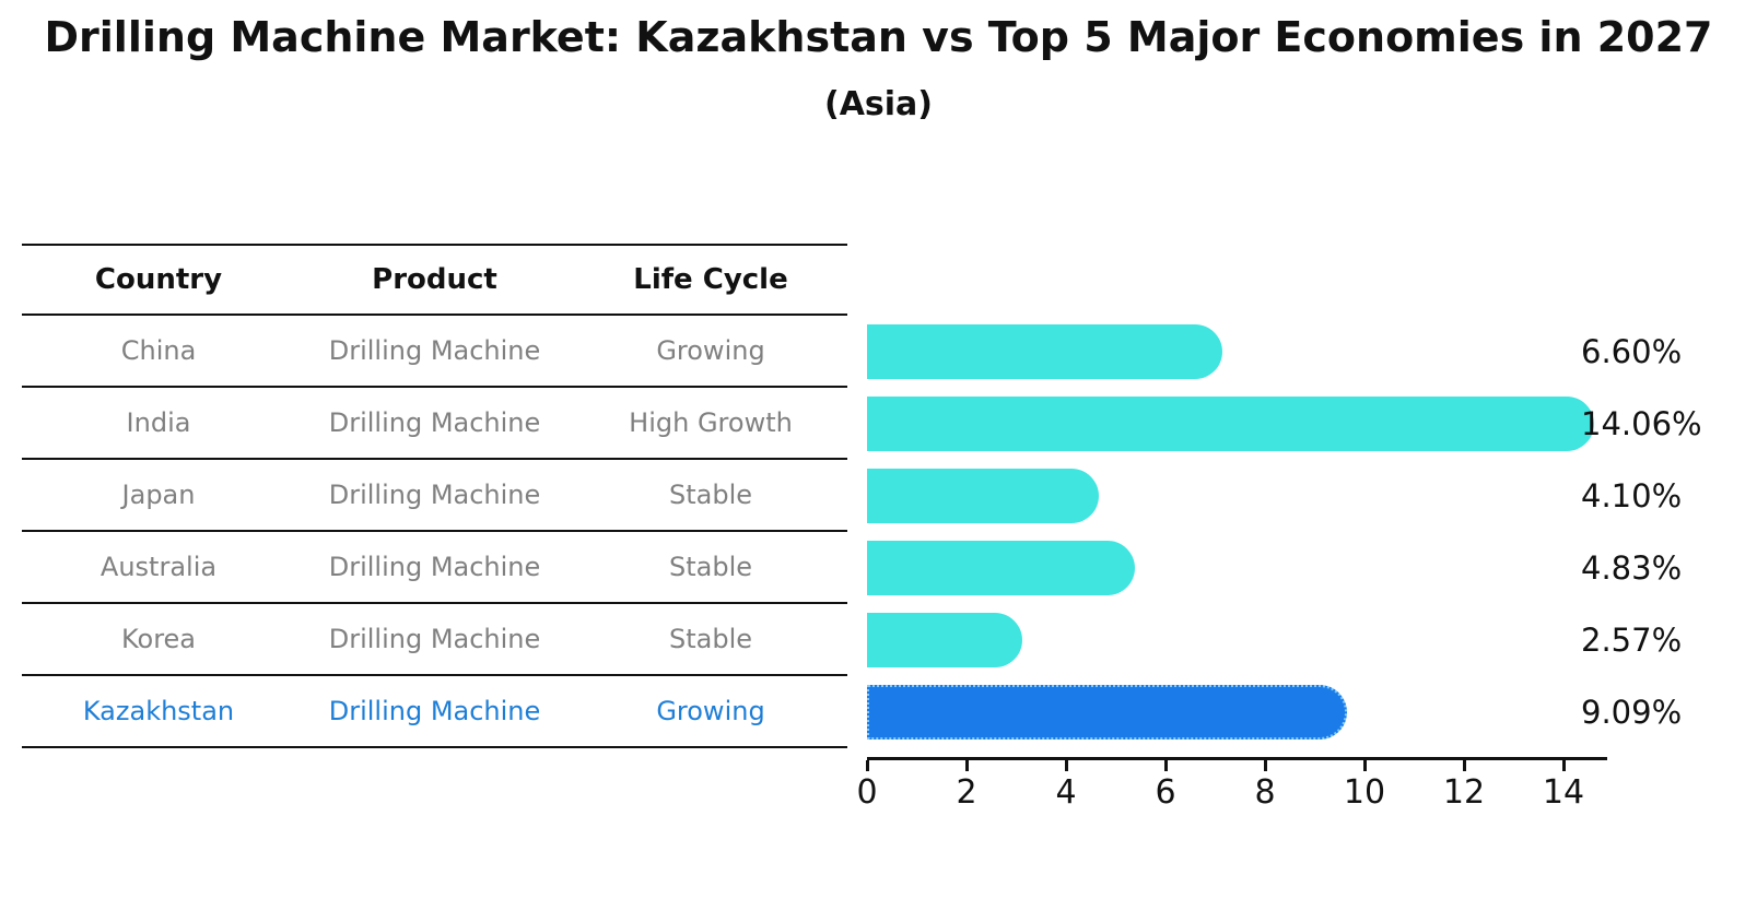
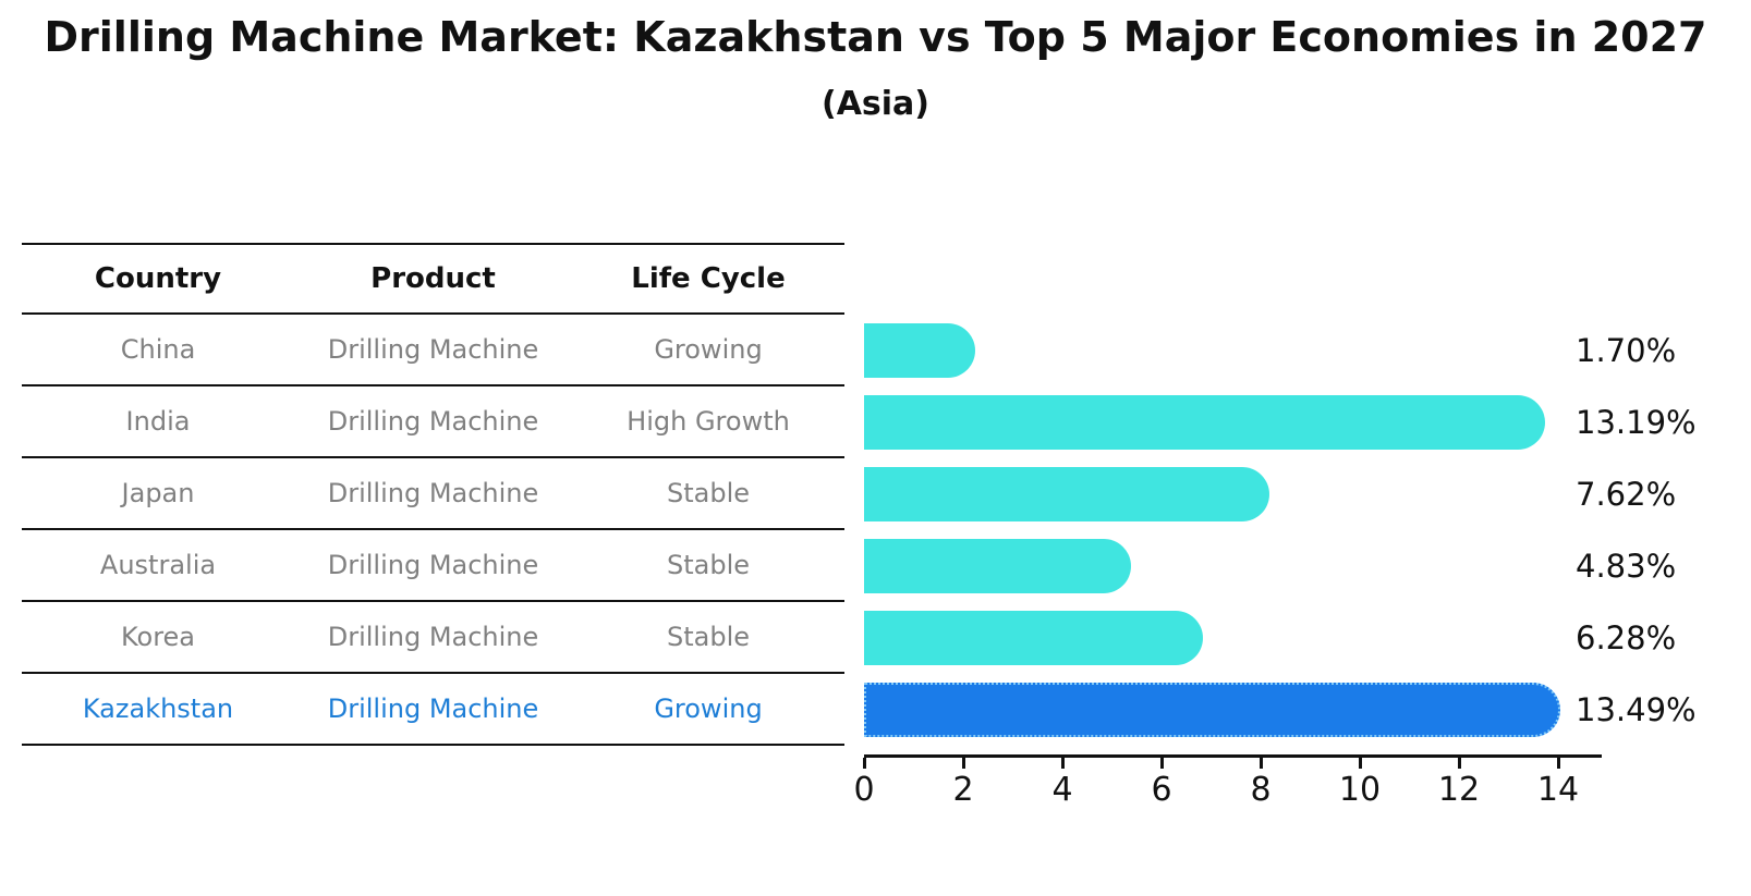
China: 6.60% -> 1.70%
India: 14.06% -> 13.19%
Japan: 4.10% -> 7.62%
Korea: 2.57% -> 6.28%
Kazakhstan: 9.09% -> 13.49%
